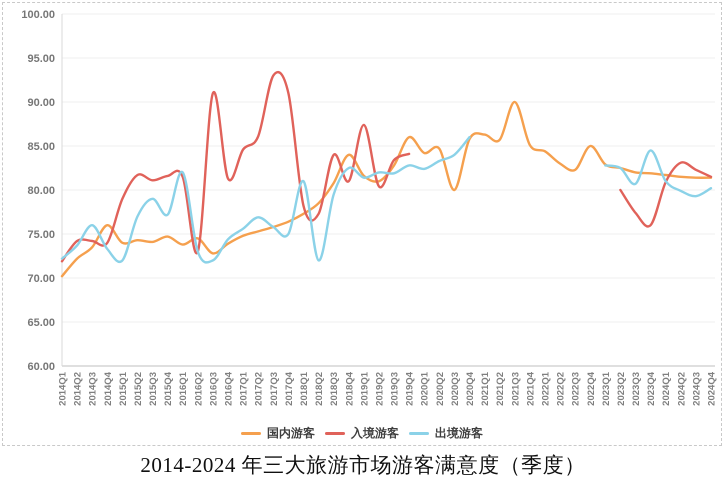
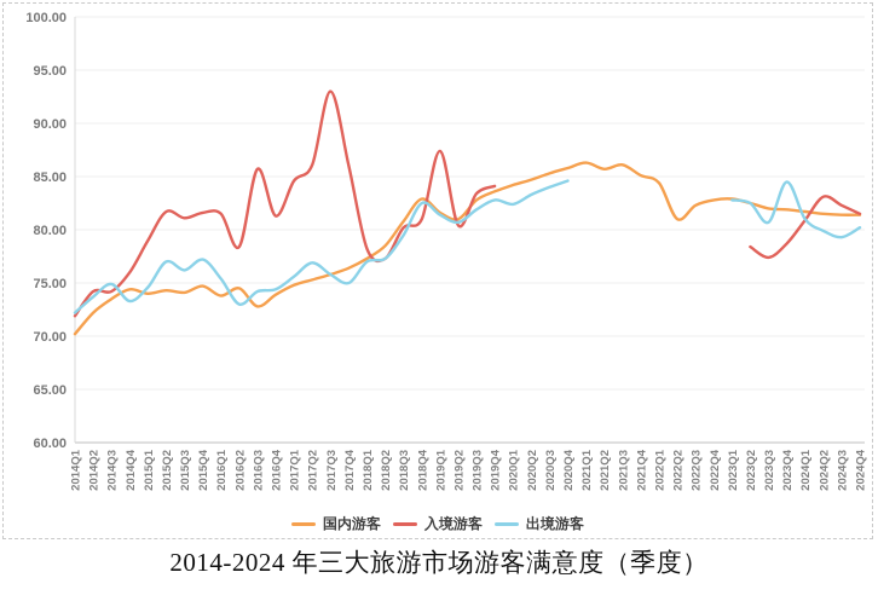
出境游客/2014Q3: 76 -> 75
国内游客/2014Q4: 76 -> 74
入境游客/2014Q4: 74 -> 76
出境游客/2015Q1: 72 -> 75
出境游客/2015Q3: 79 -> 76
出境游客/2016Q1: 82 -> 75
入境游客/2016Q2: 73 -> 78
入境游客/2016Q3: 91 -> 86
出境游客/2016Q3: 72 -> 74
入境游客/2017Q4: 91 -> 86
出境游客/2018Q1: 81 -> 77
出境游客/2018Q2: 72 -> 77
入境游客/2018Q3: 84 -> 80
国内游客/2018Q4: 84 -> 83
出境游客/2019Q2: 82 -> 81
国内游客/2019Q4: 86 -> 84
国内游客/2020Q3: 80 -> 85
出境游客/2020Q4: 86 -> 85
国内游客/2021Q3: 90 -> 86
国内游客/2022Q2: 83 -> 81
国内游客/2022Q4: 85 -> 83
入境游客/2023Q2: 80 -> 78
入境游客/2023Q4: 76 -> 79
